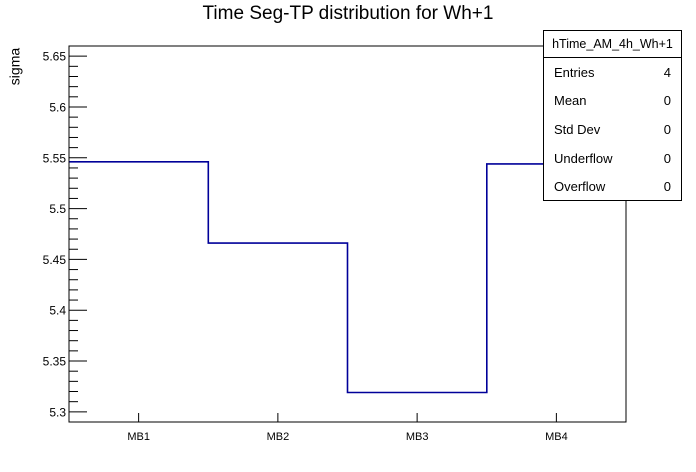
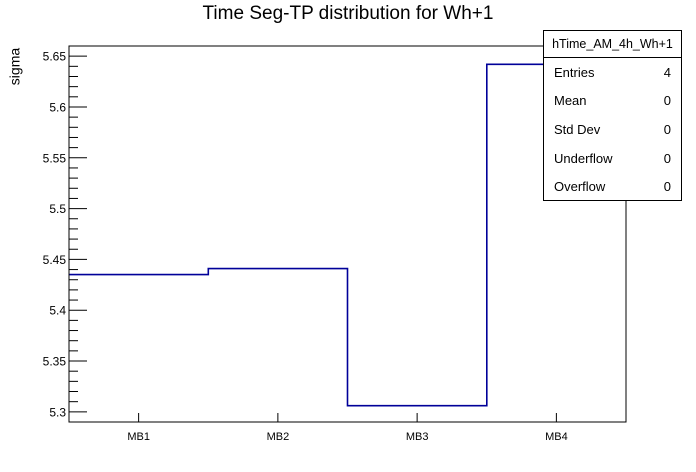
MB1: 5.546 -> 5.435
MB2: 5.466 -> 5.441
MB3: 5.319 -> 5.306
MB4: 5.544 -> 5.642
